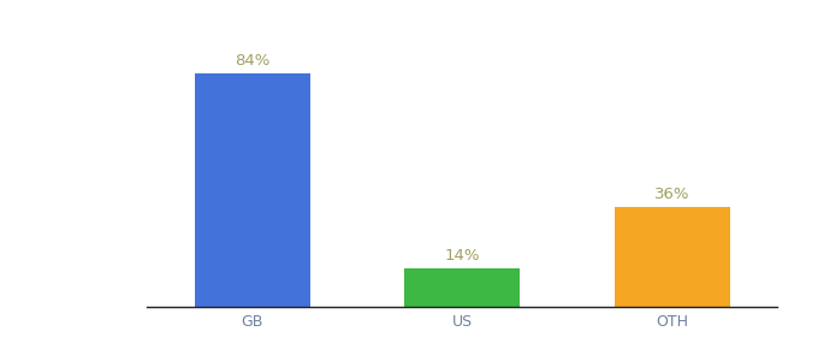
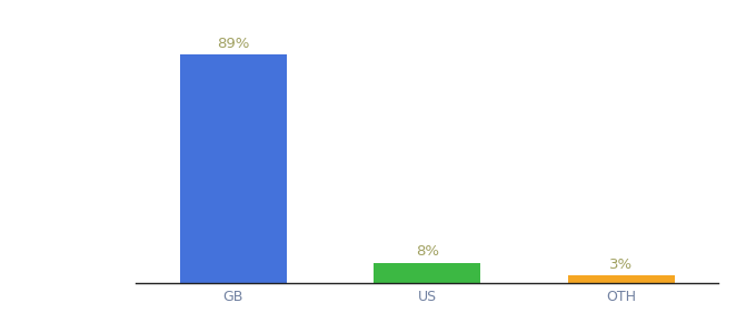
GB: 84% -> 89%
US: 14% -> 8%
OTH: 36% -> 3%
